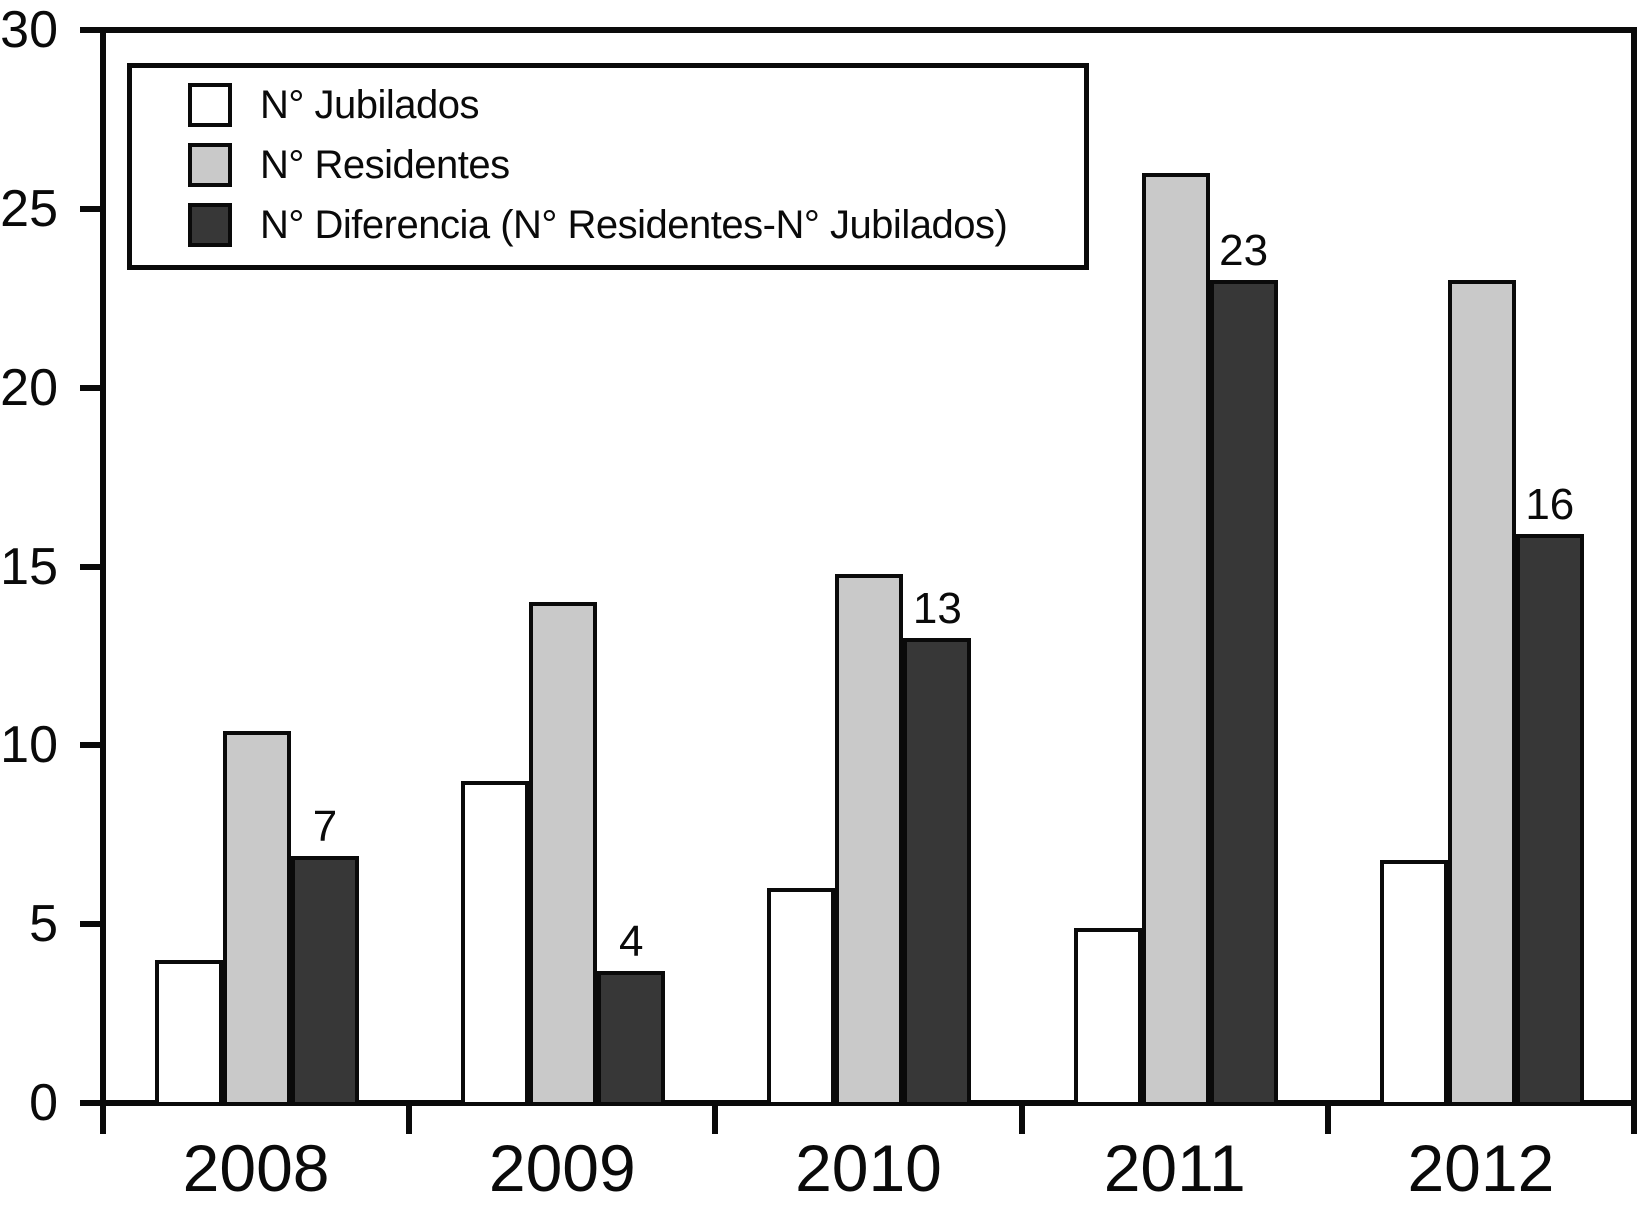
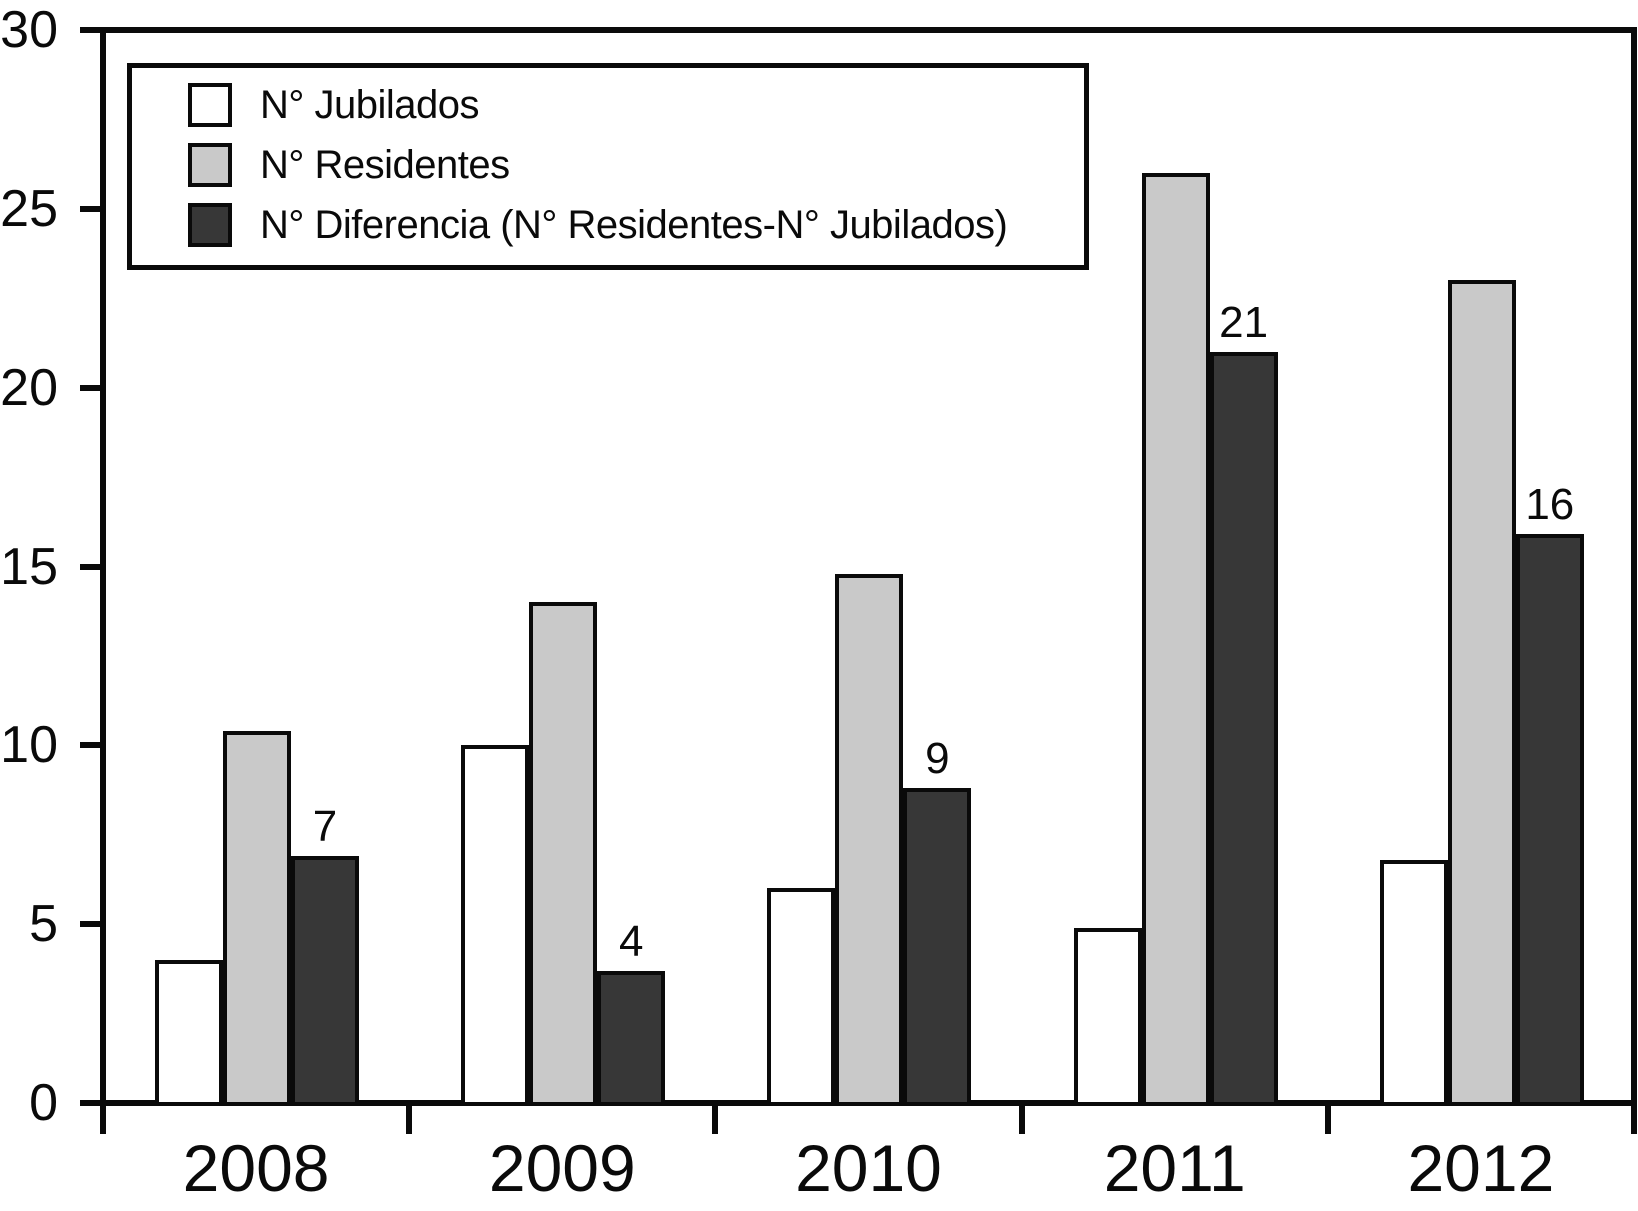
N° Jubilados/2009: 9.0 -> 10.0
N° Diferencia (N° Residentes-N° Jubilados)/2010: 13 -> 9
N° Diferencia (N° Residentes-N° Jubilados)/2011: 23 -> 21
